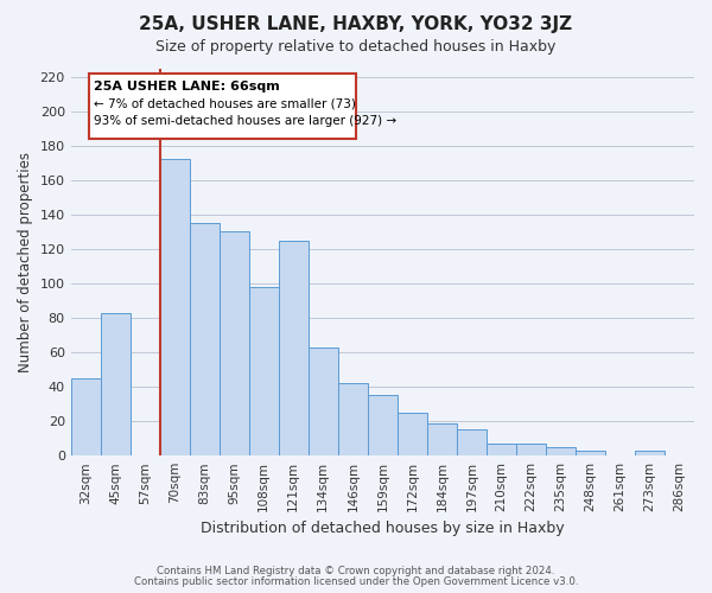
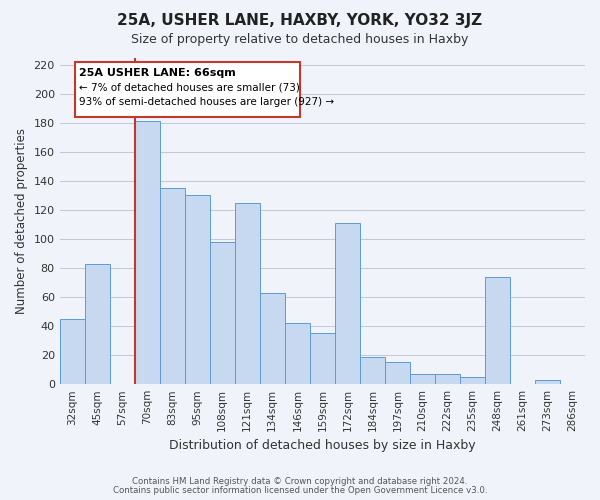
70sqm: 172 -> 181
172sqm: 25 -> 111
248sqm: 3 -> 74
